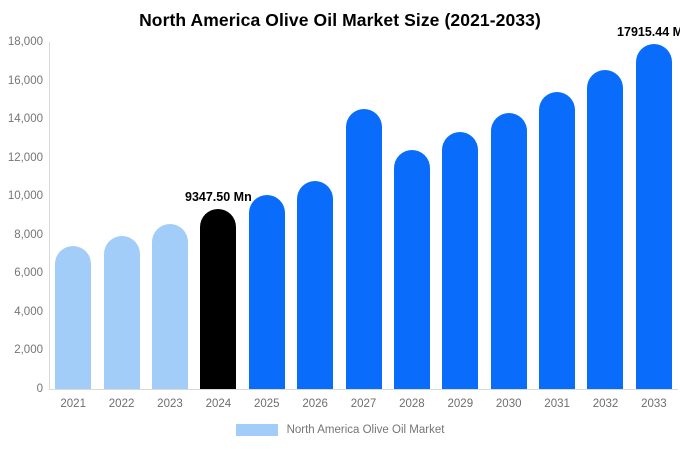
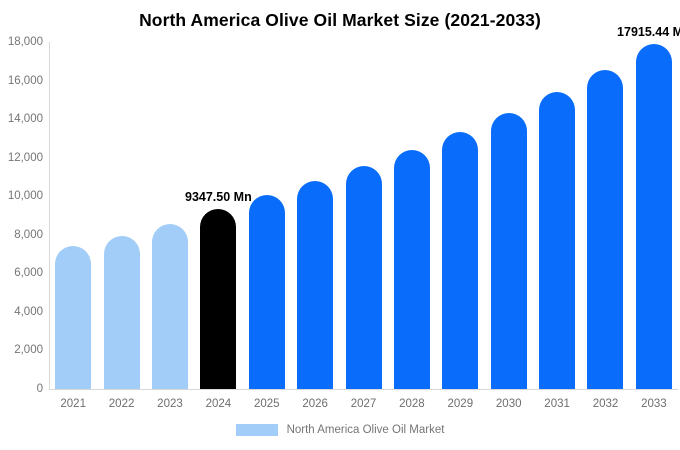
2027: 14500 -> 11600
